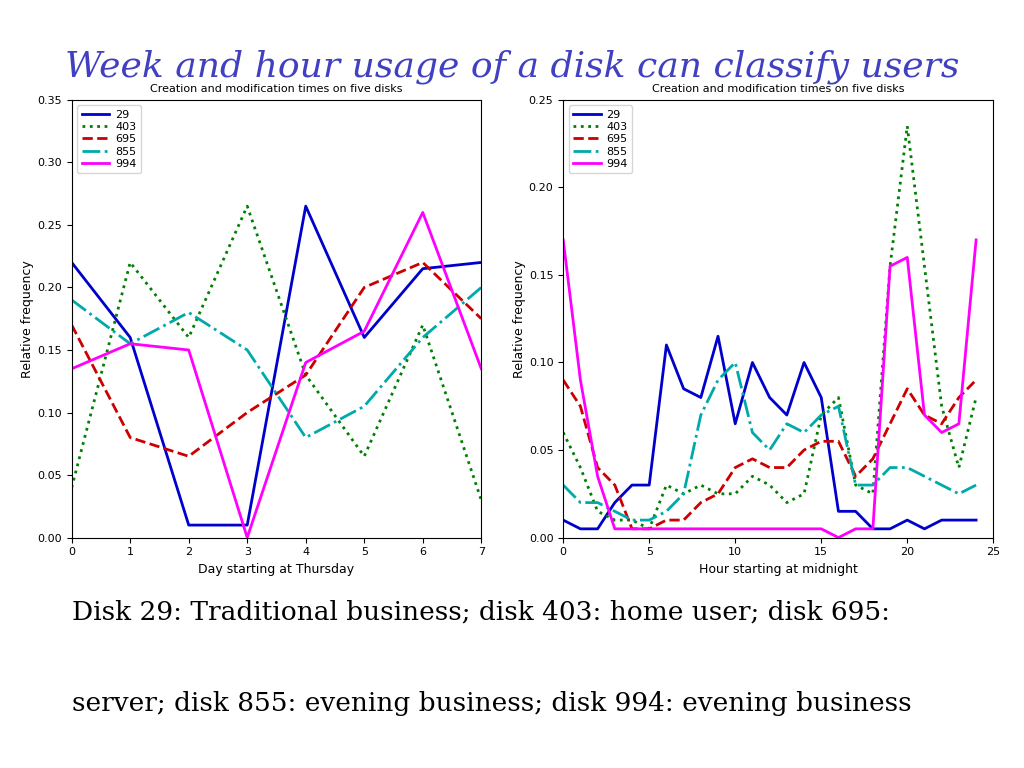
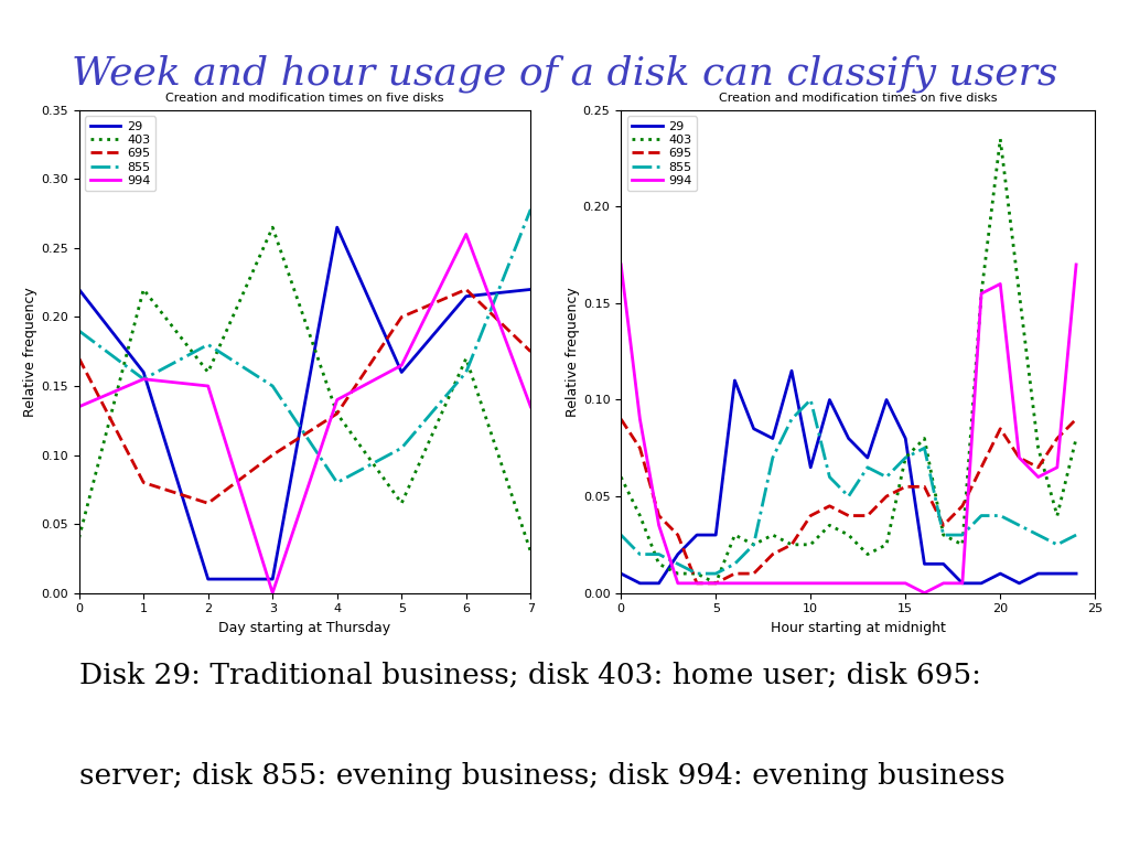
855/7: 0.200 -> 0.278
